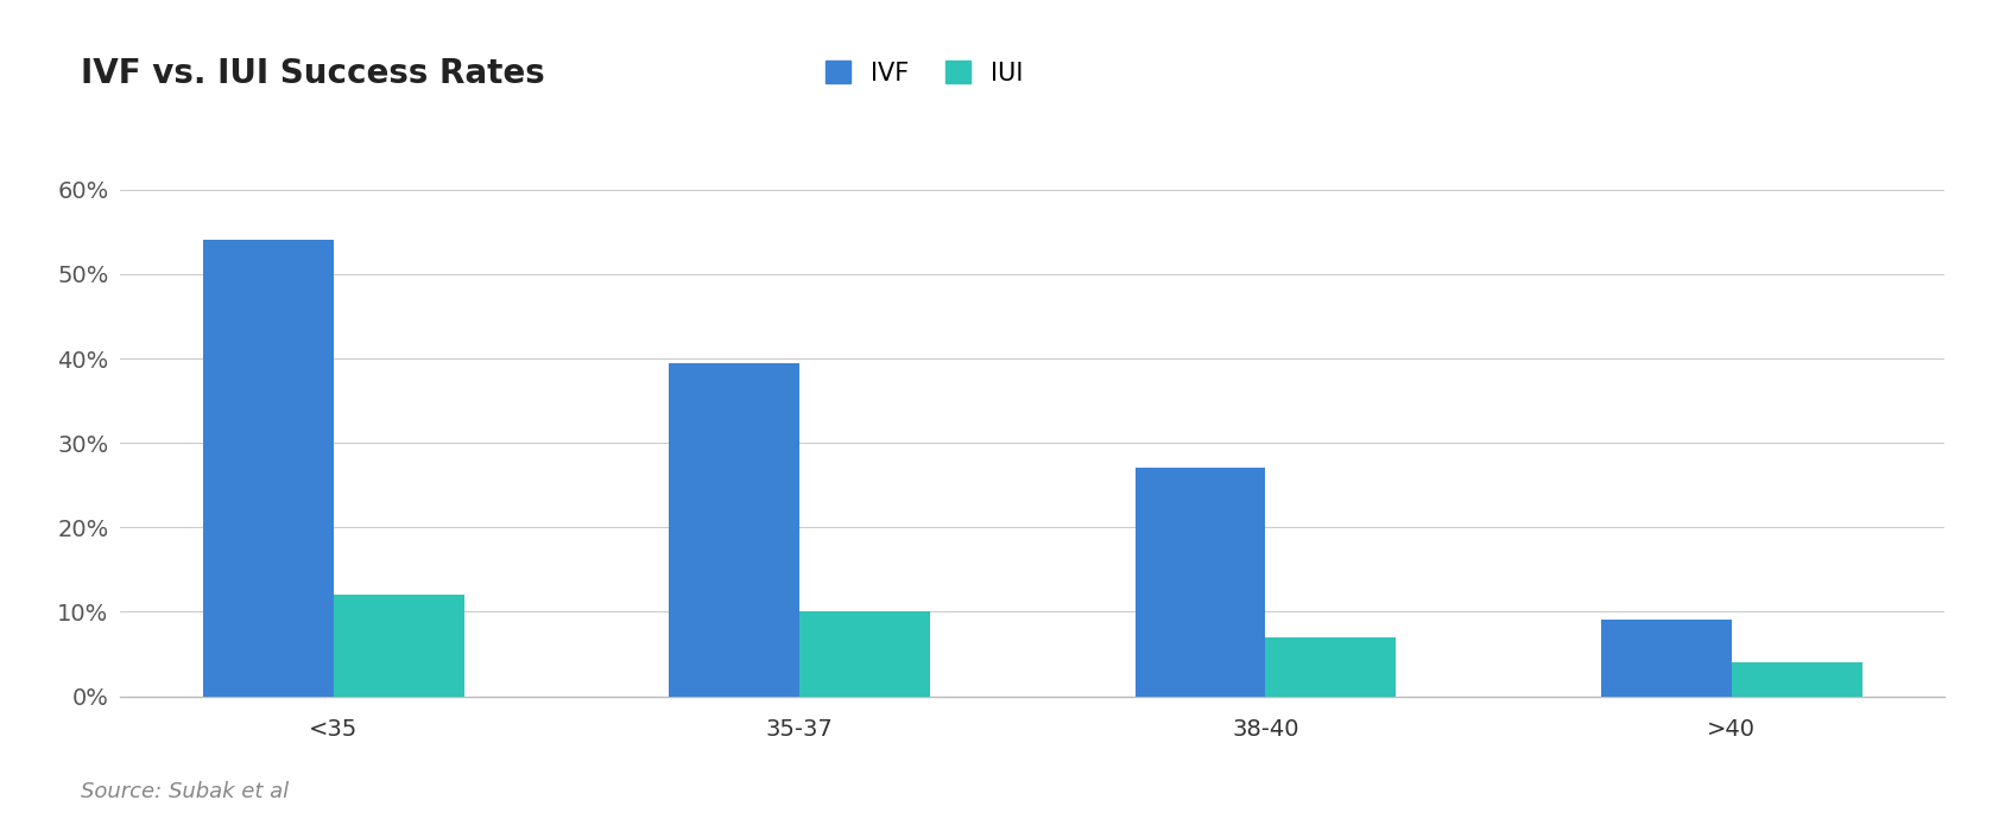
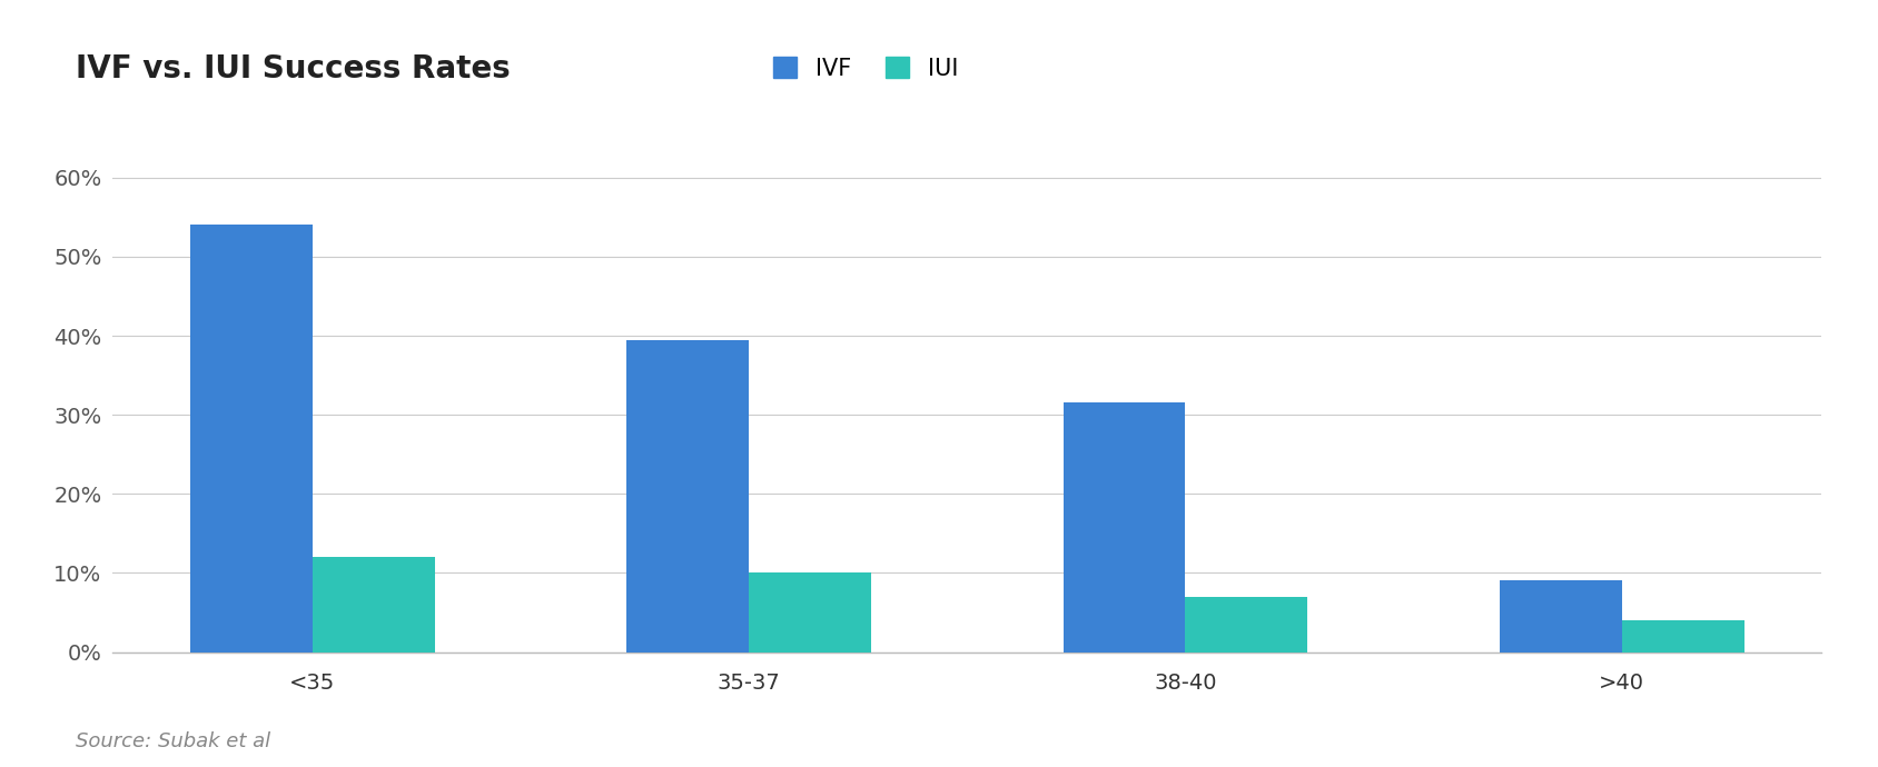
IVF/38-40: 27.0% -> 31.6%
